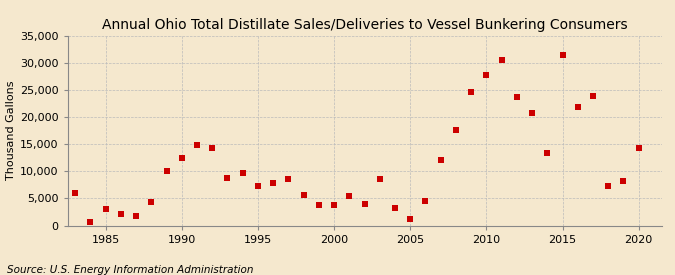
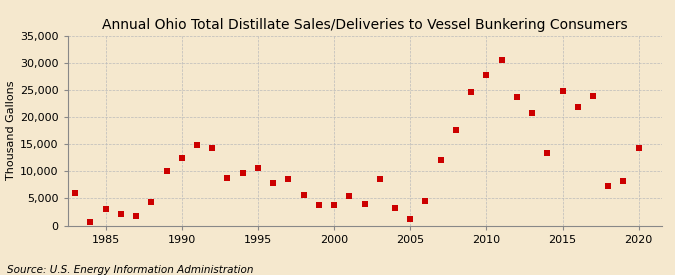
1995: 7,200 -> 10,600
2015: 31,500 -> 24,800
